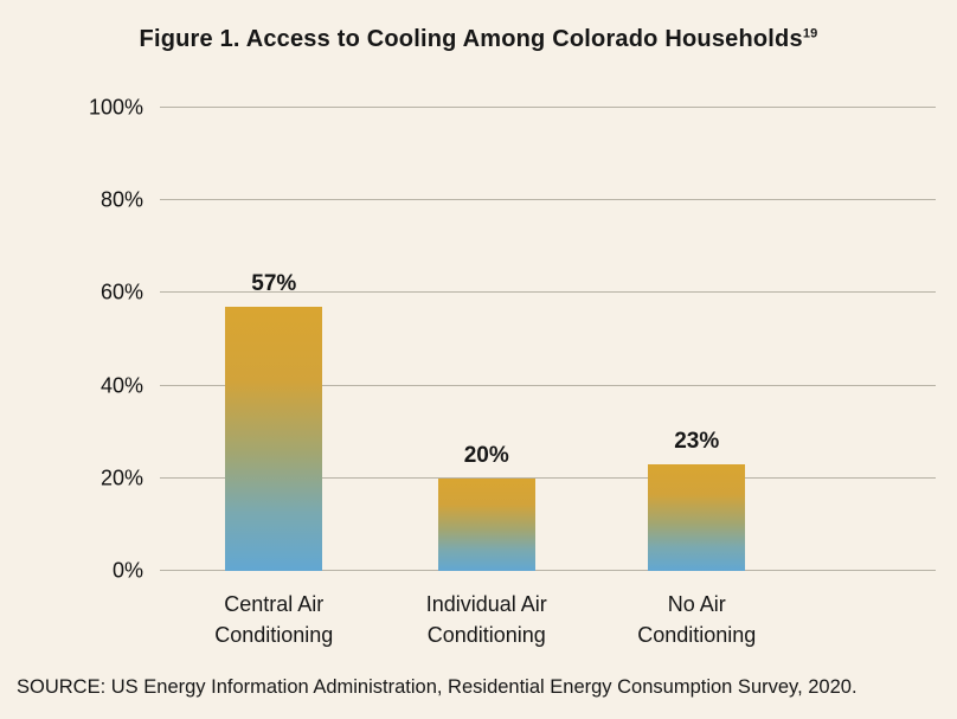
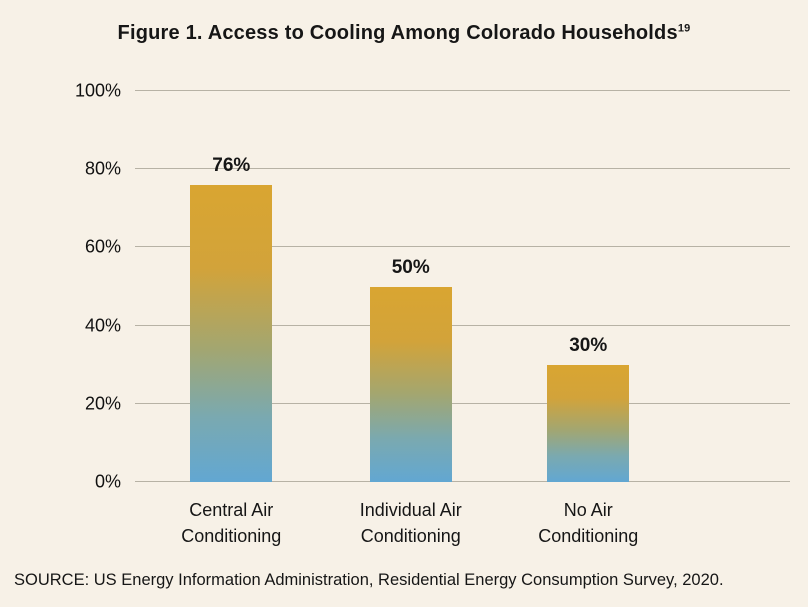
Central Air Conditioning: 57% -> 76%
Individual Air Conditioning: 20% -> 50%
No Air Conditioning: 23% -> 30%
